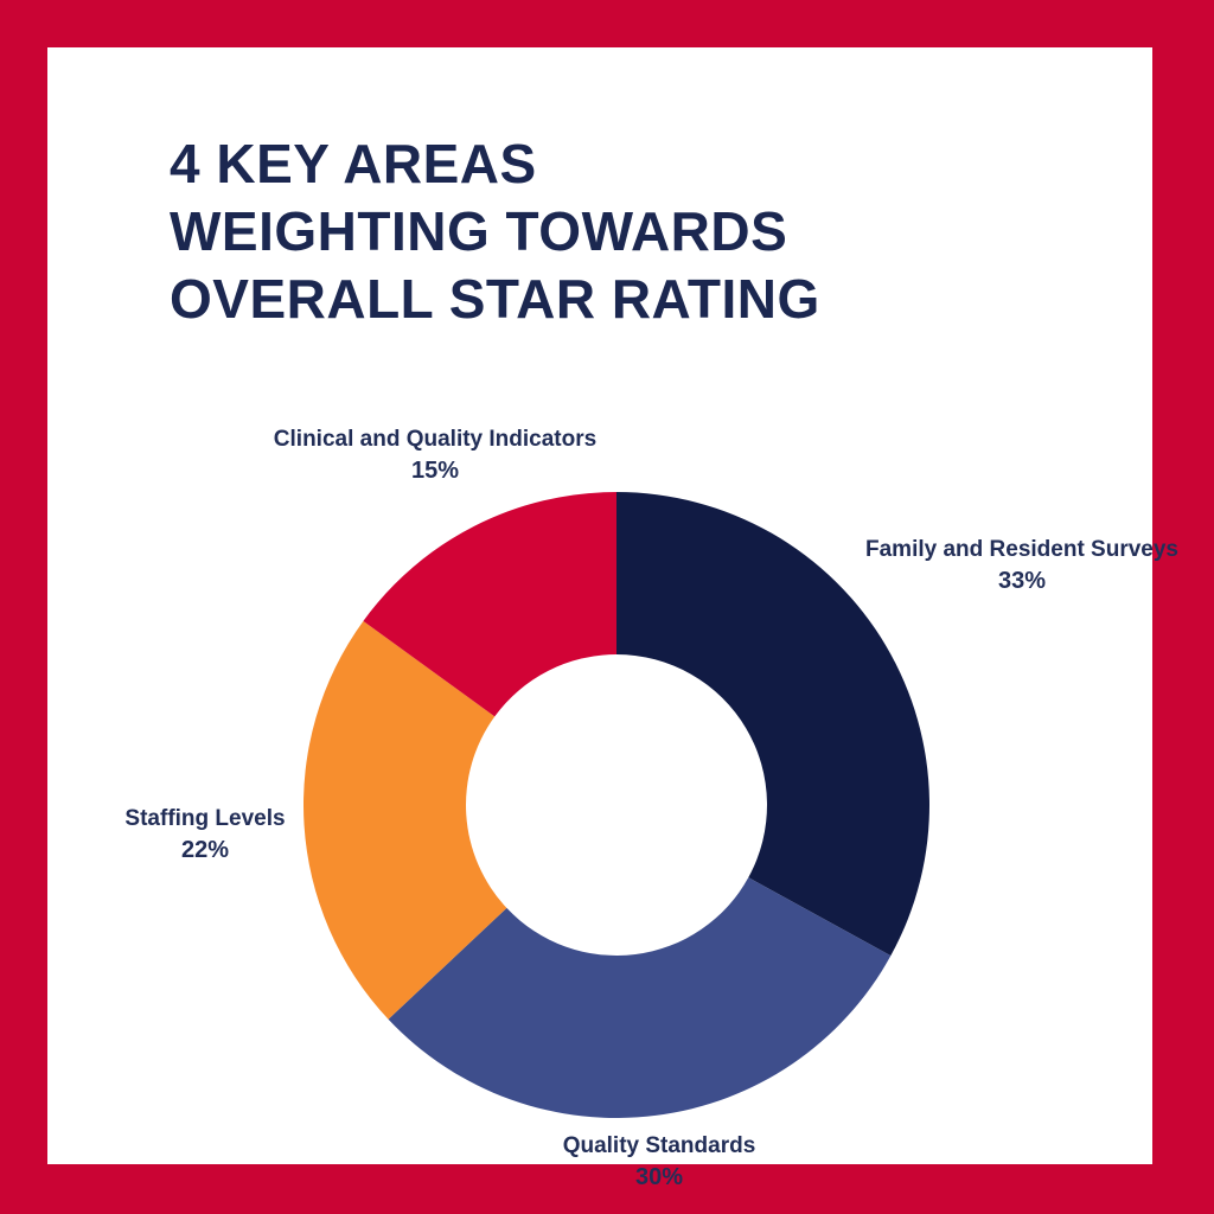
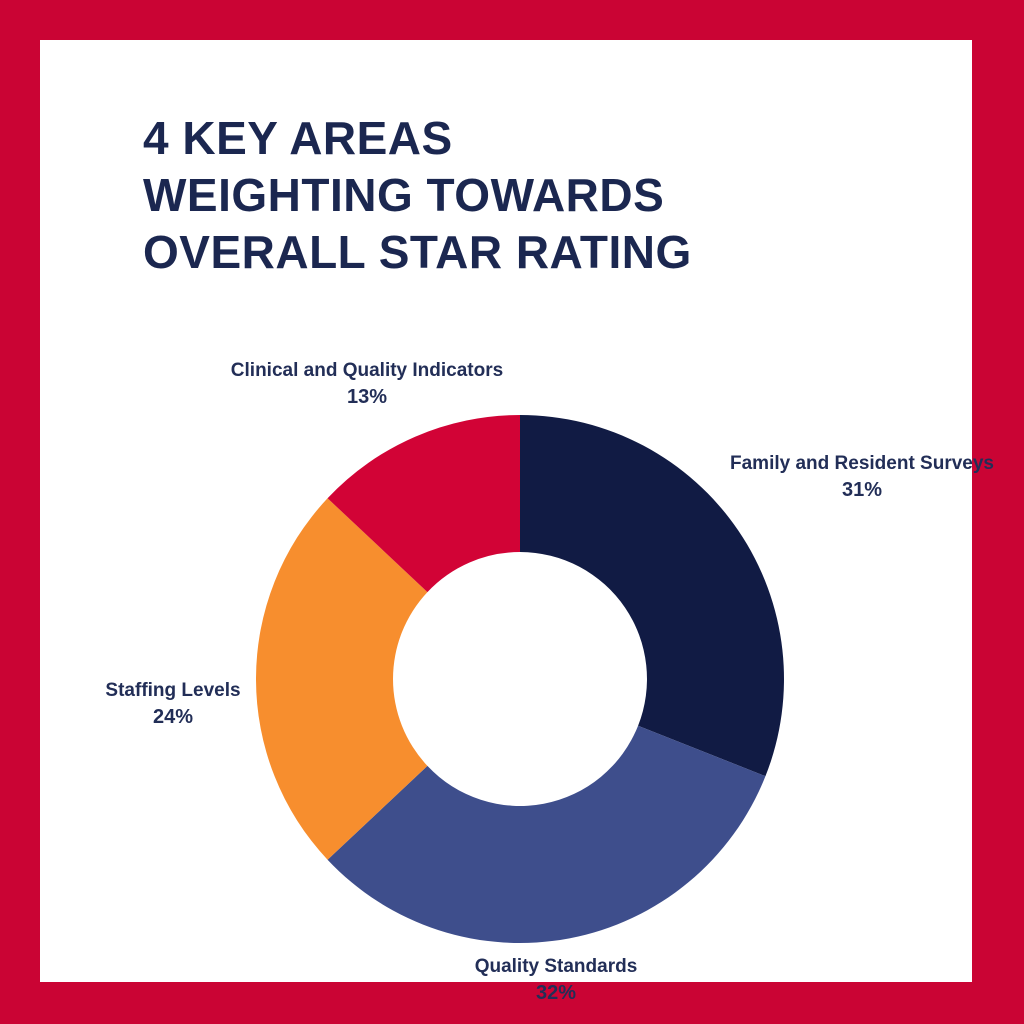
Family and Resident Surveys: 33% -> 31%
Quality Standards: 30% -> 32%
Staffing Levels: 22% -> 24%
Clinical and Quality Indicators: 15% -> 13%
